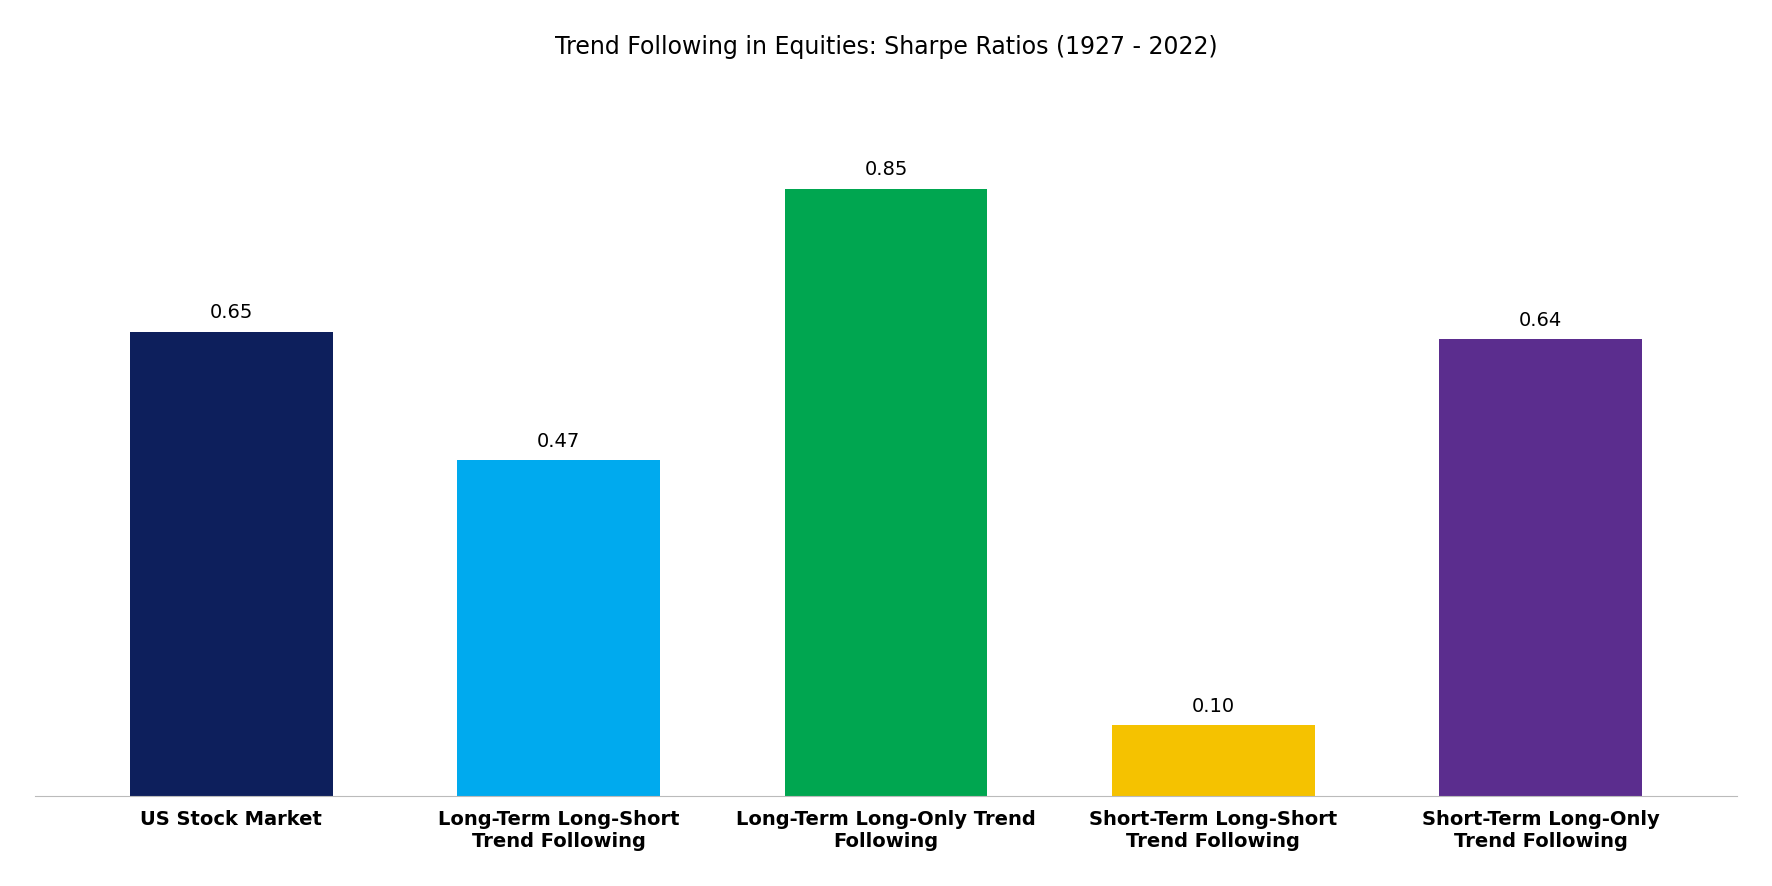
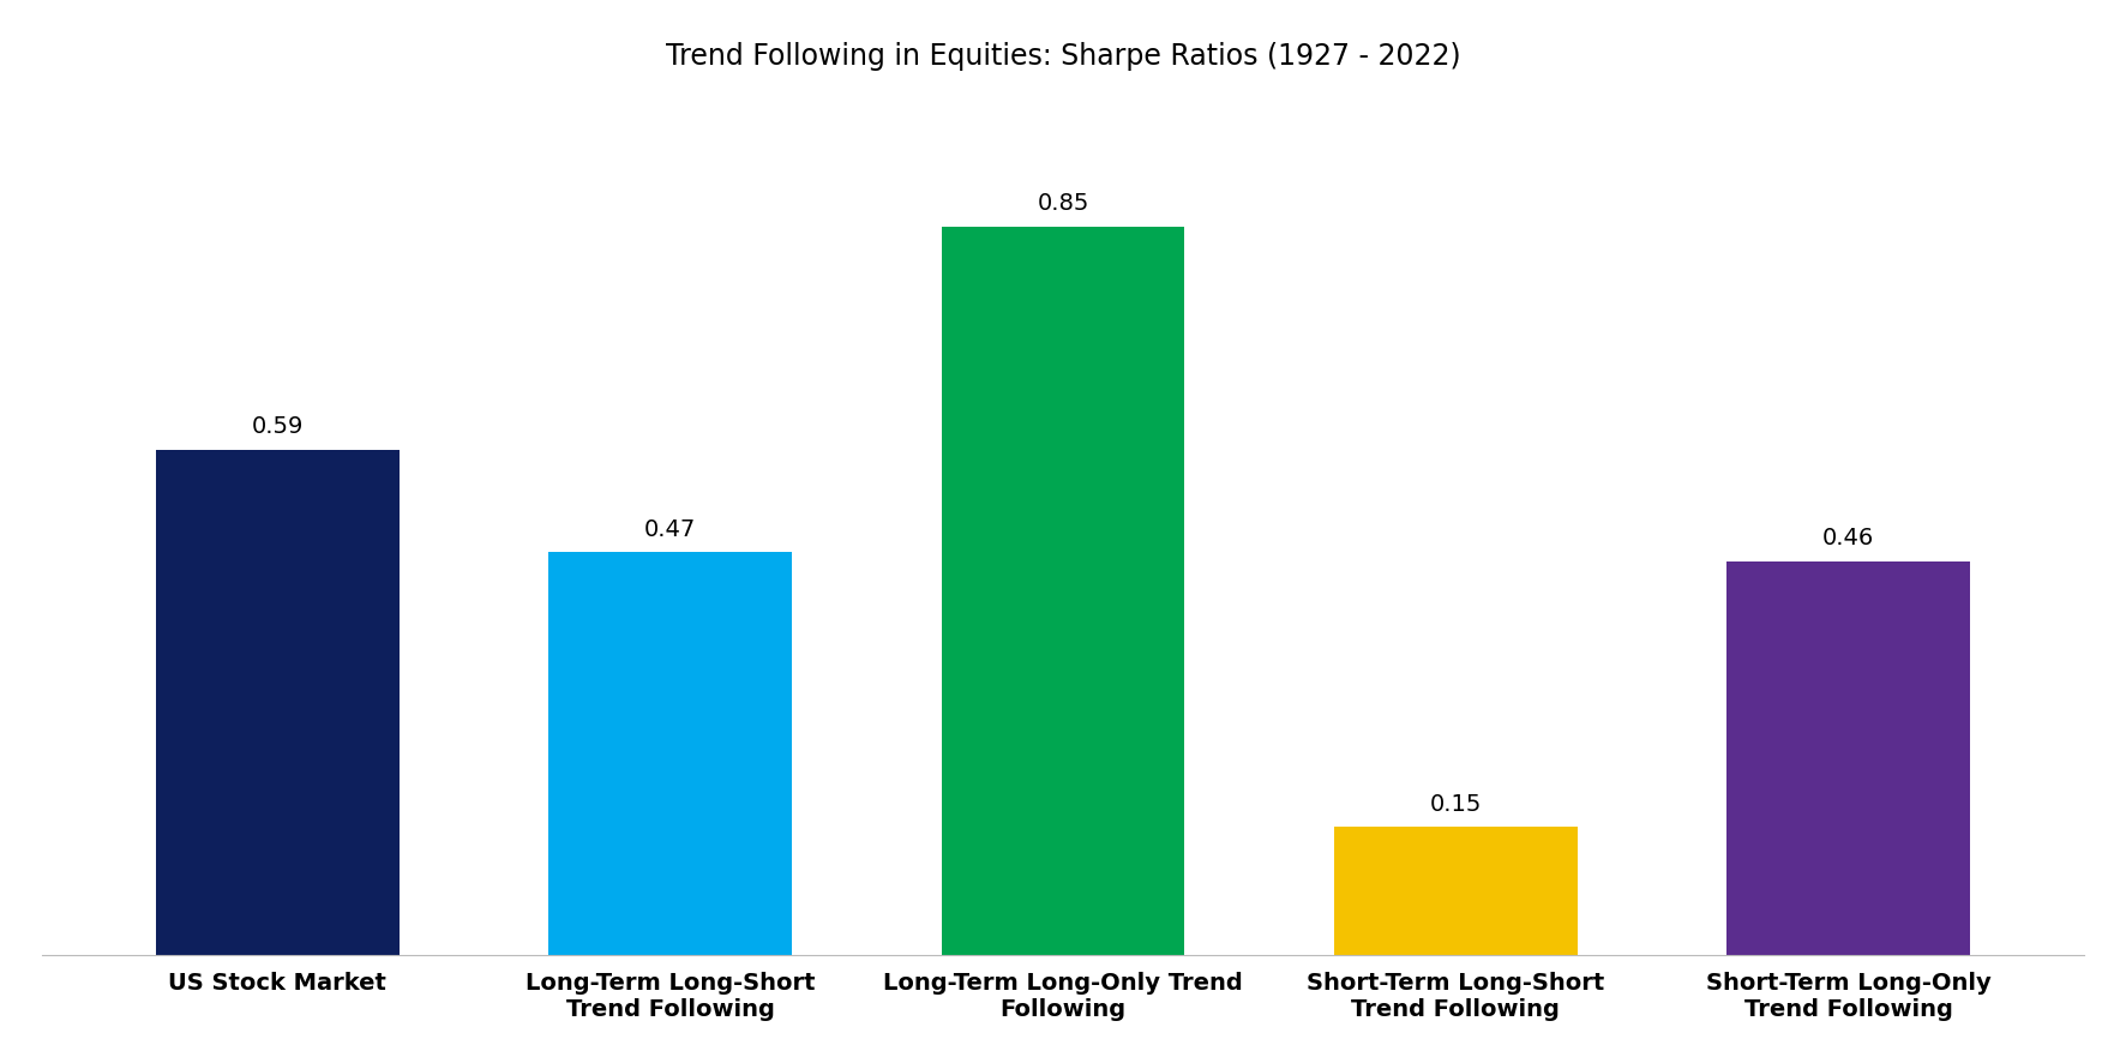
US Stock Market: 0.65 -> 0.59
Short-Term Long-Short Trend Following: 0.10 -> 0.15
Short-Term Long-Only Trend Following: 0.64 -> 0.46
